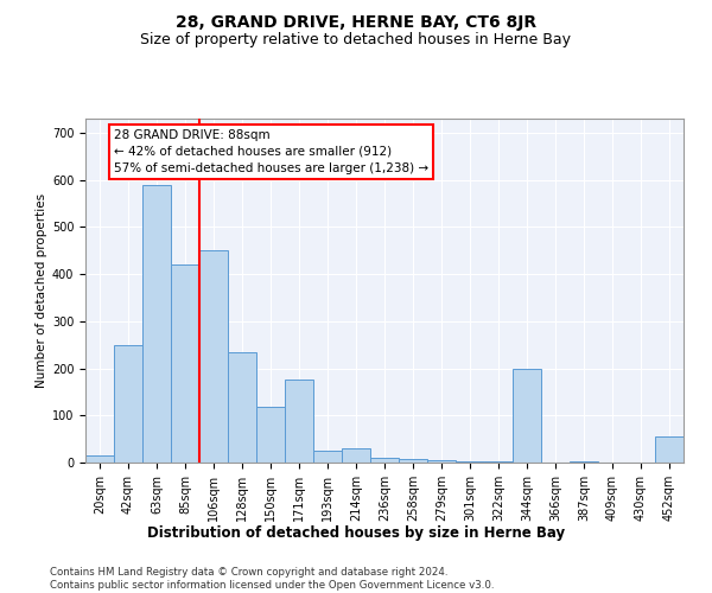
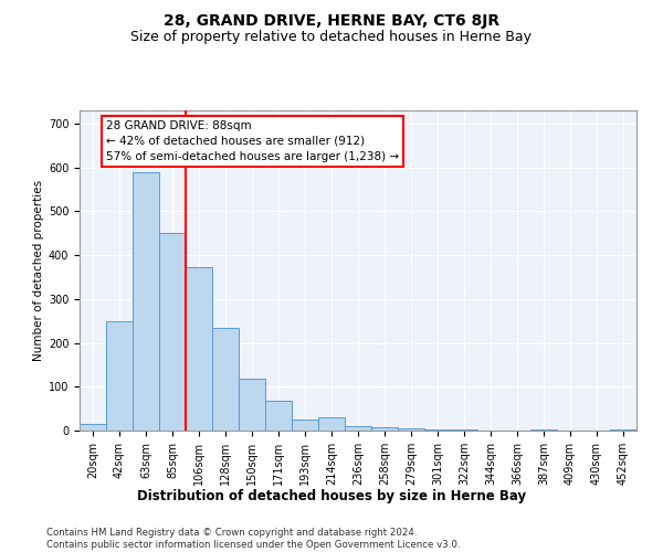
85sqm: 420 -> 450
106sqm: 450 -> 372
171sqm: 175 -> 68
344sqm: 200 -> 1
452sqm: 55 -> 2
